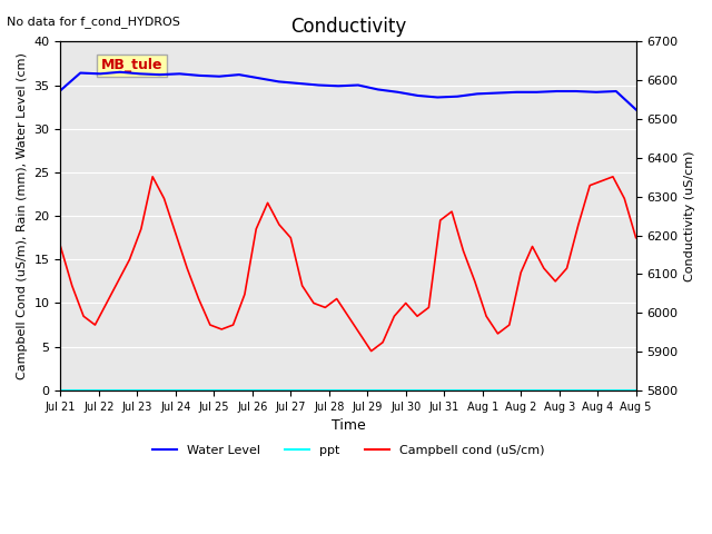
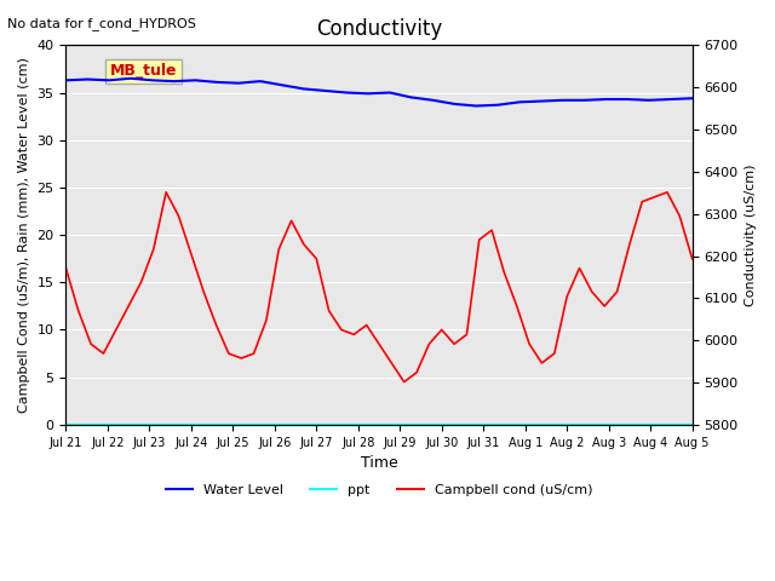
Water Level/Jul 21: 34.4 -> 36.3
Water Level/Aug 5: 32.2 -> 34.4
